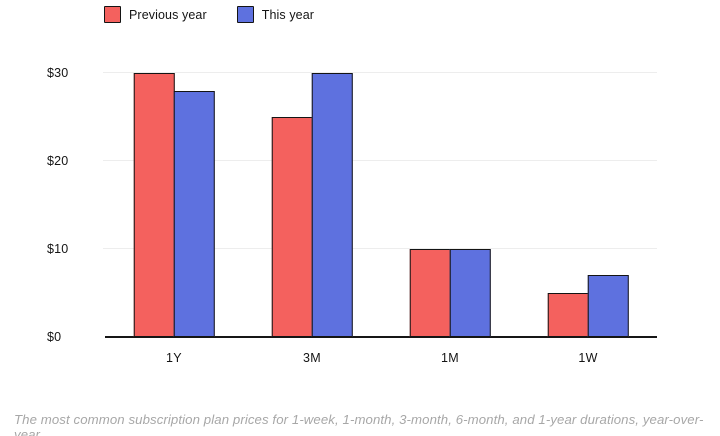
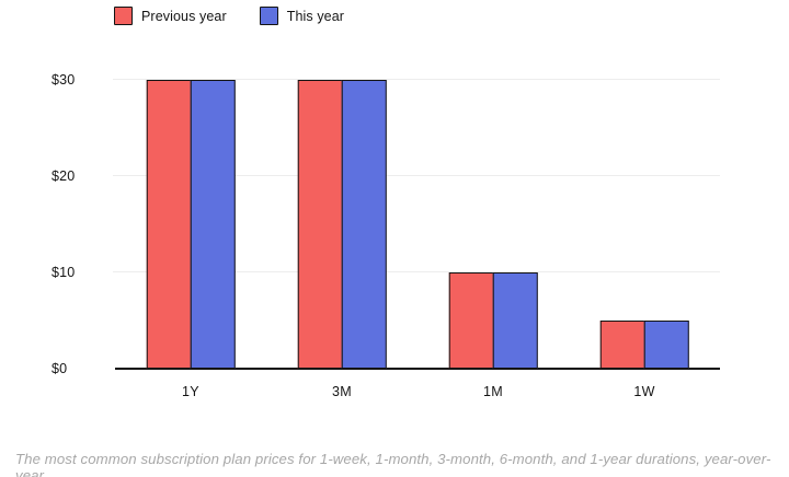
This year/1Y: $28 -> $30
Previous year/3M: $25 -> $30
This year/1W: $7 -> $5
